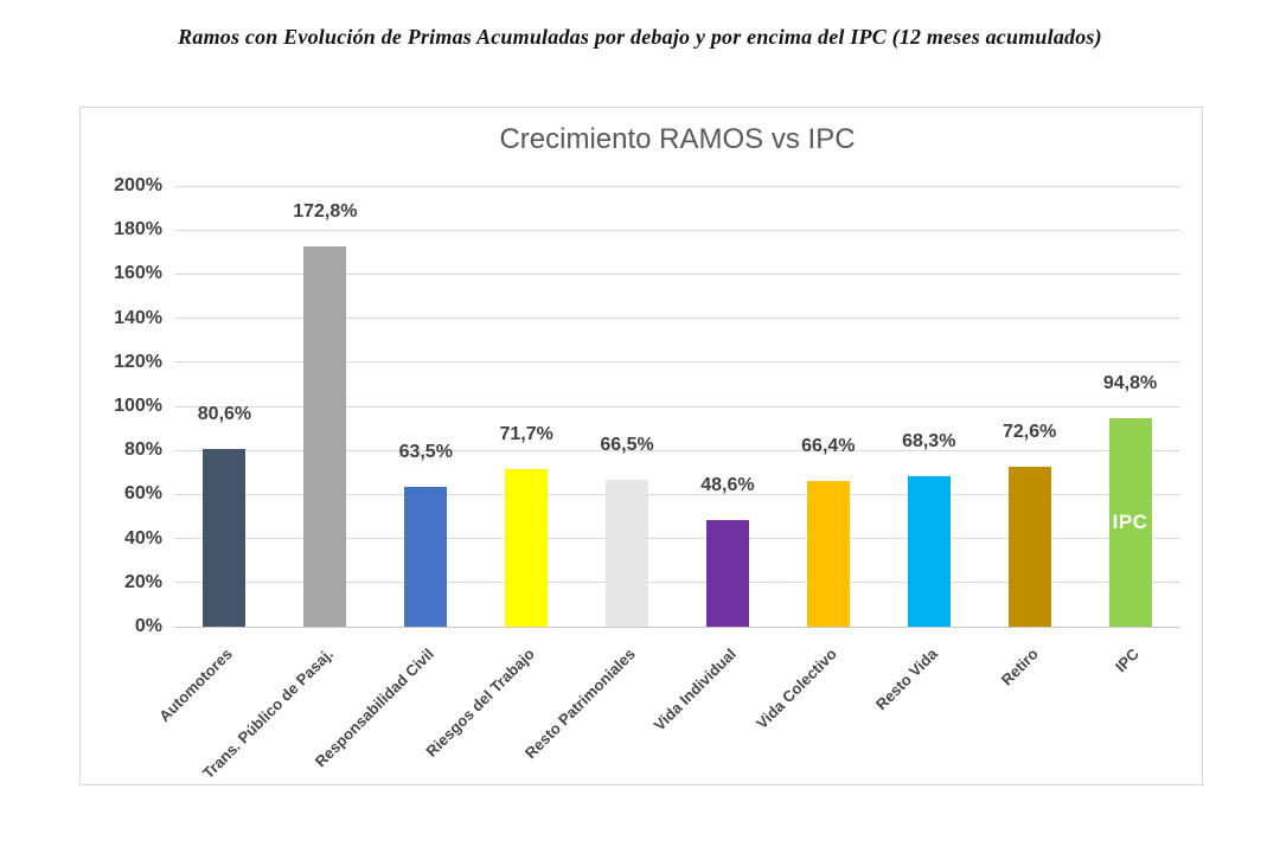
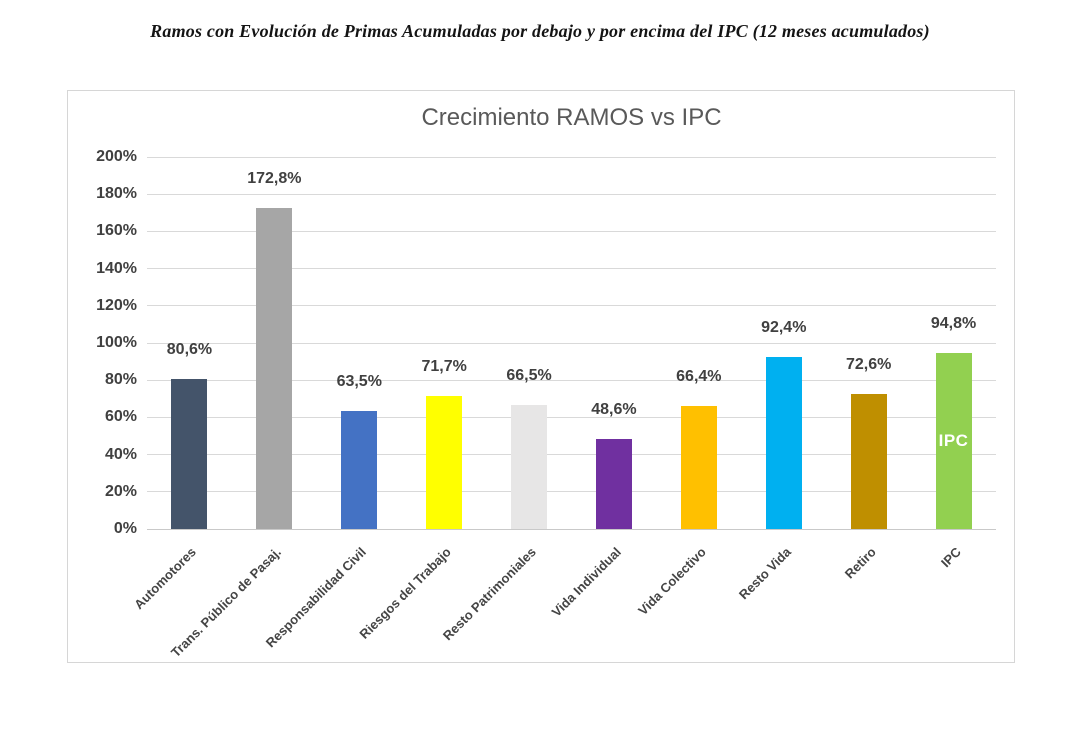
Resto Vida: 68,3% -> 92,4%
